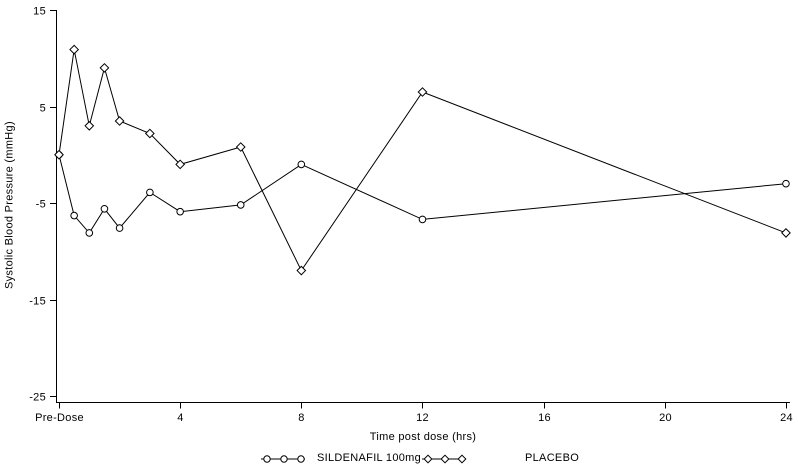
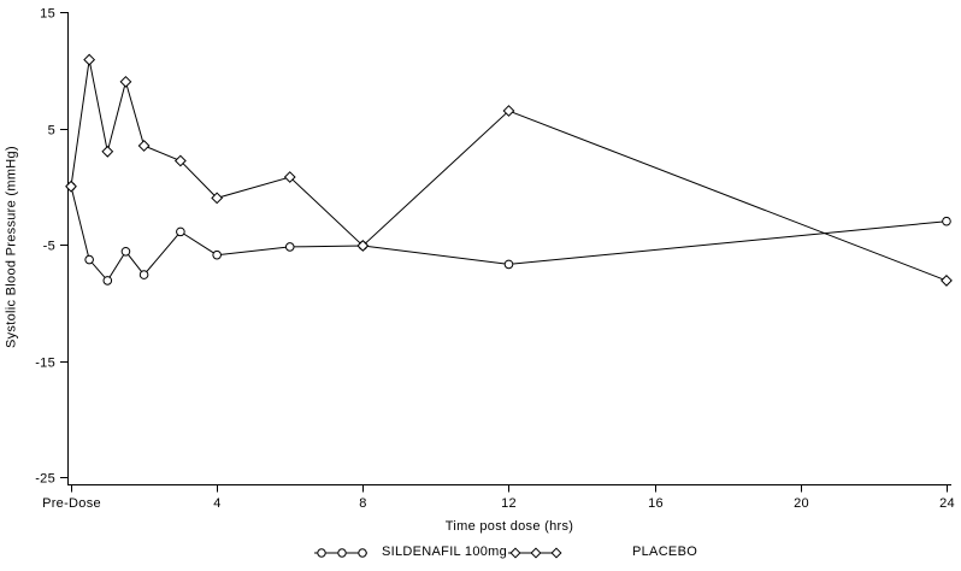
SILDENAFIL 100mg/8: -1 -> -5
PLACEBO/8: -12 -> -5
